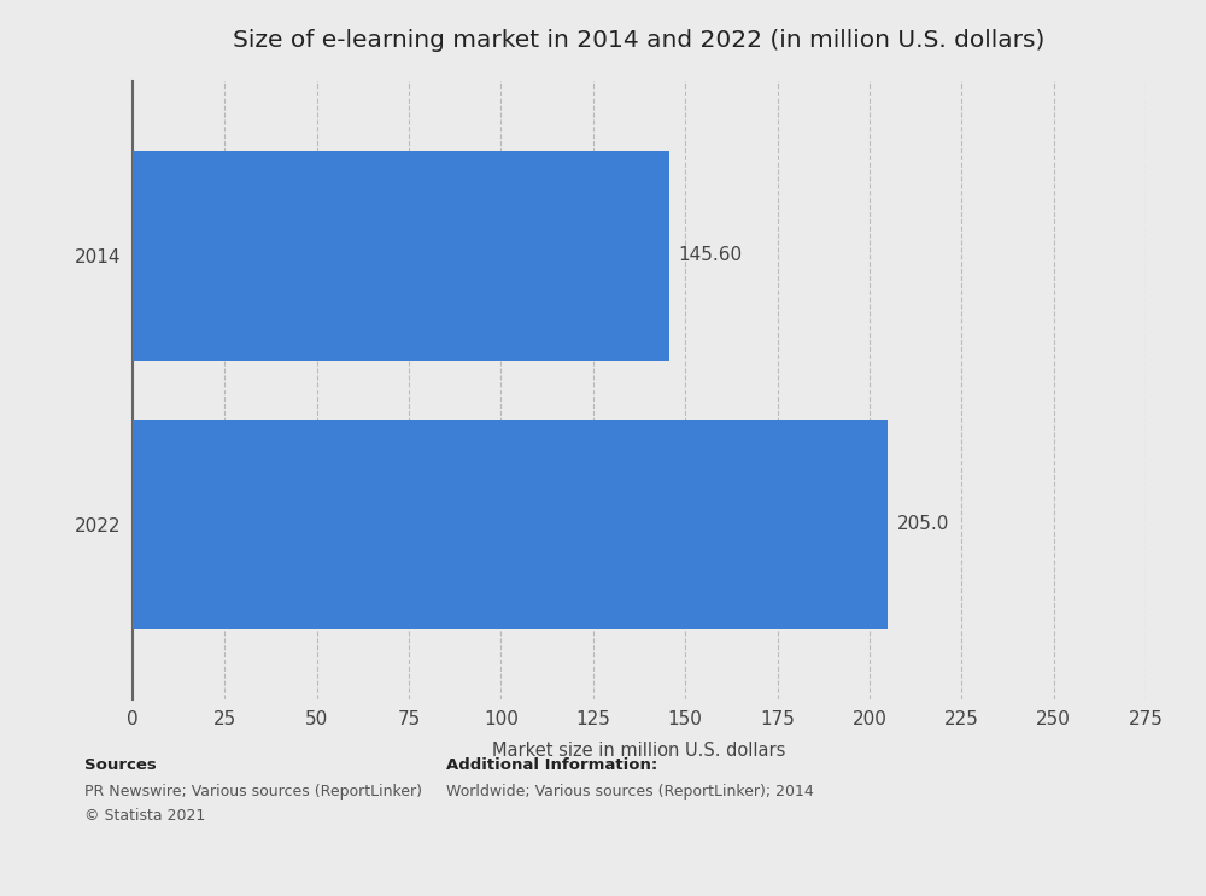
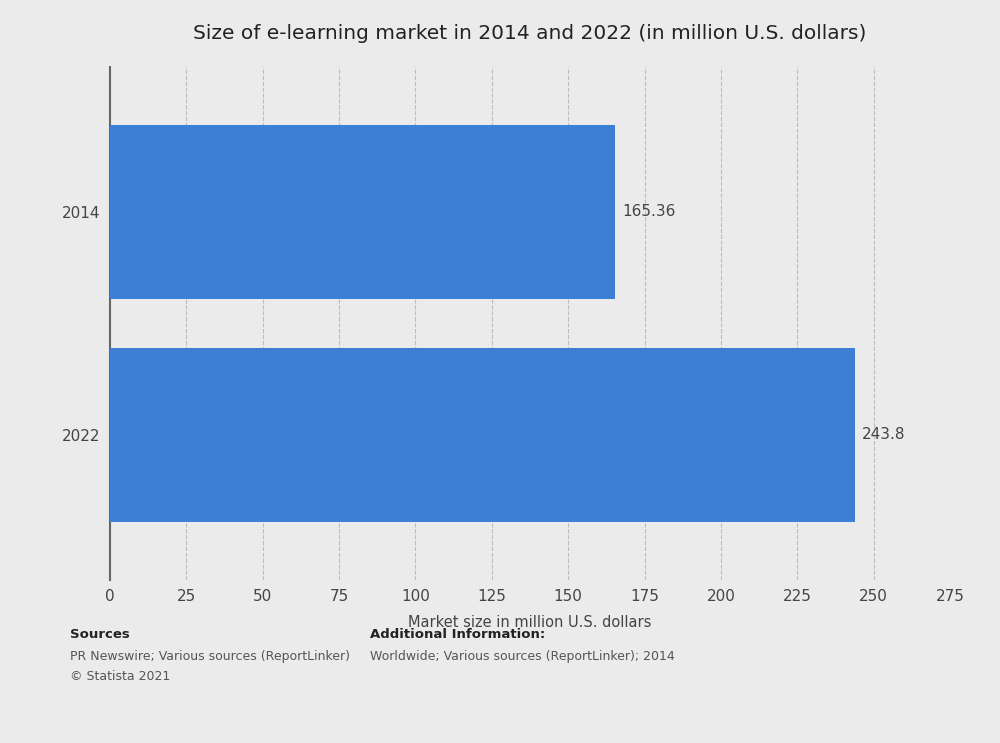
2014: 145.60 -> 165.36
2022: 205.0 -> 243.8
